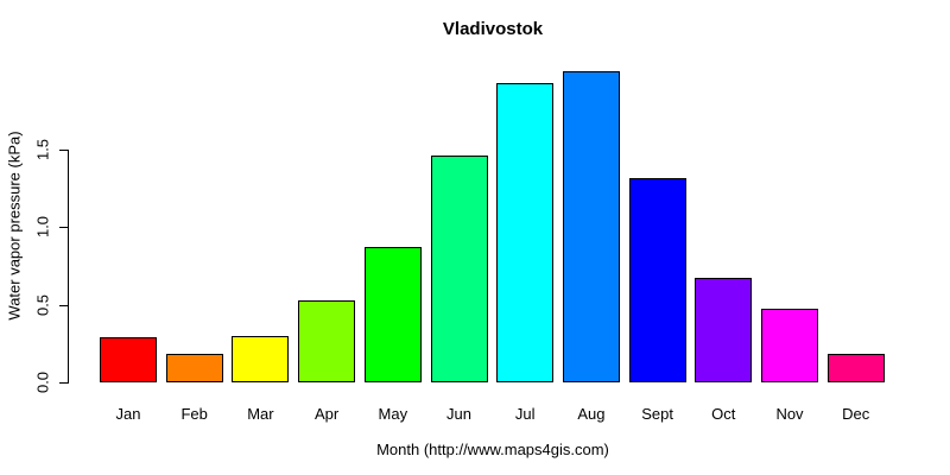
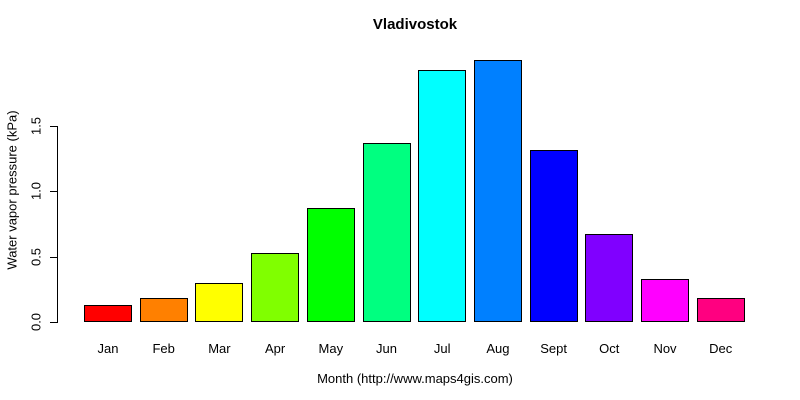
Jan: 0.29 -> 0.13
Jun: 1.46 -> 1.37
Nov: 0.47 -> 0.33
